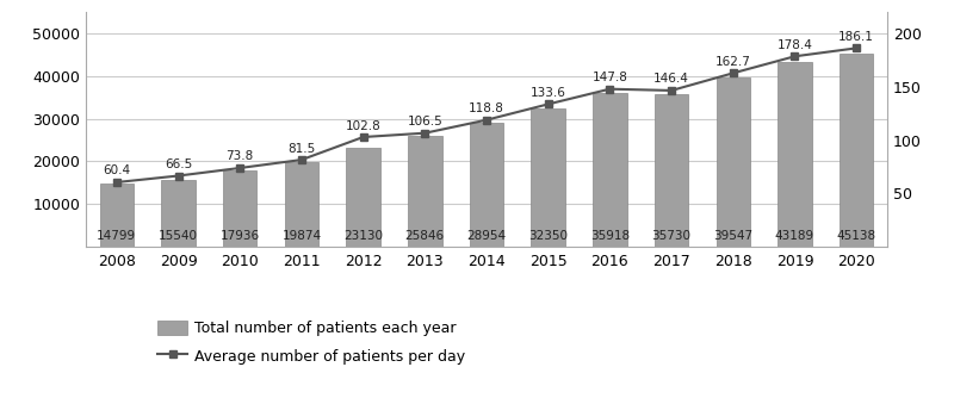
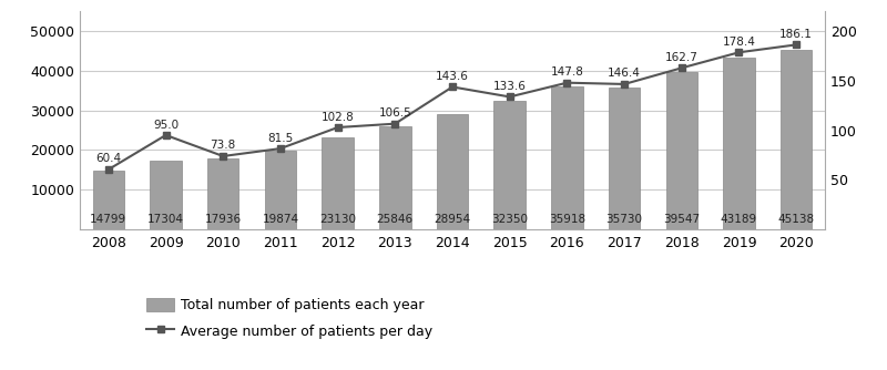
Total number of patients each year/2009: 15540 -> 17304
Average number of patients per day/2009: 66.5 -> 95.0
Average number of patients per day/2014: 118.8 -> 143.6
